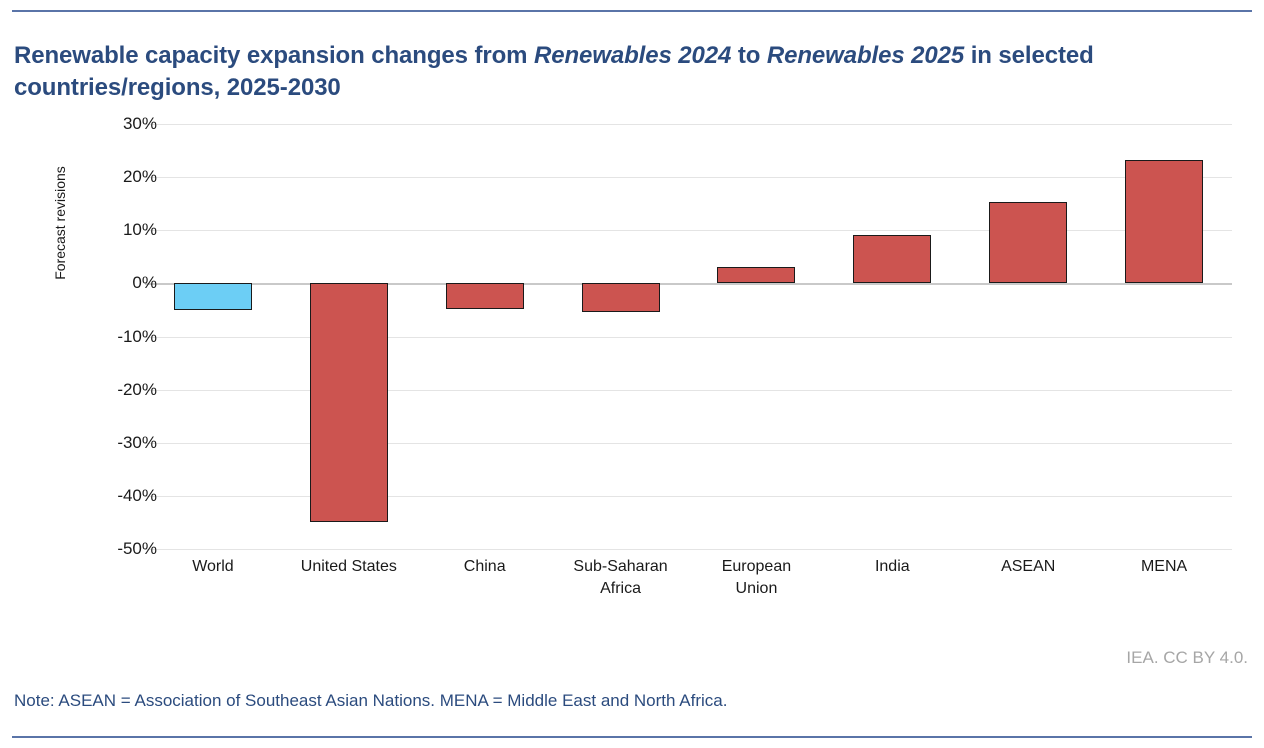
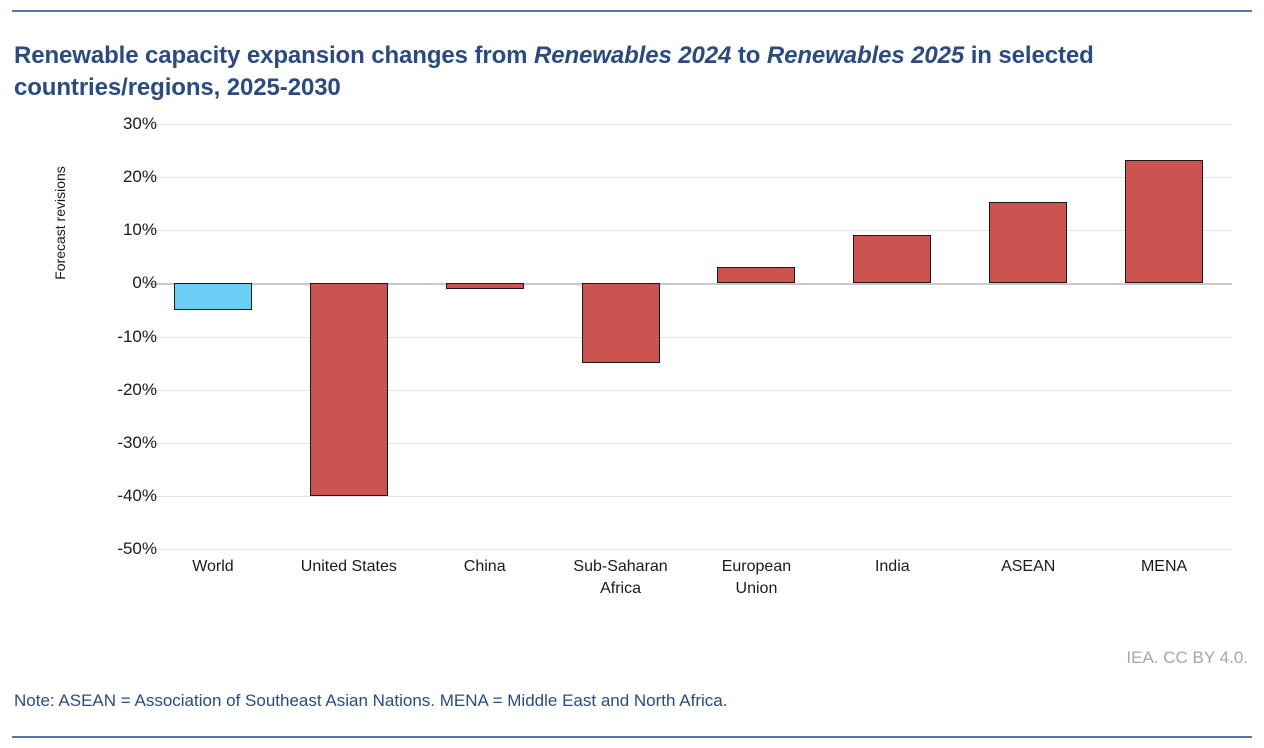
United States: -45% -> -40%
China: -5% -> -1%
Sub-Saharan Africa: -5% -> -15%
